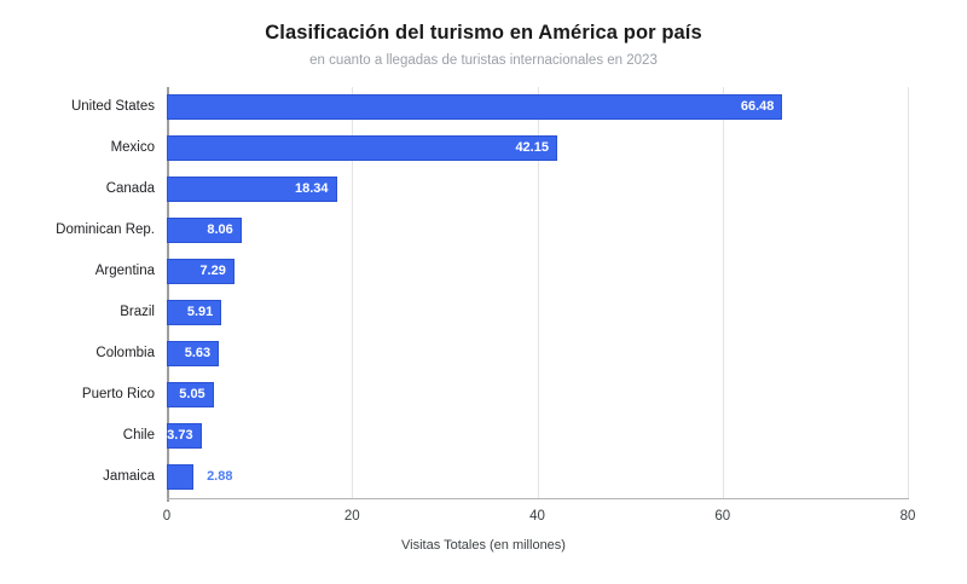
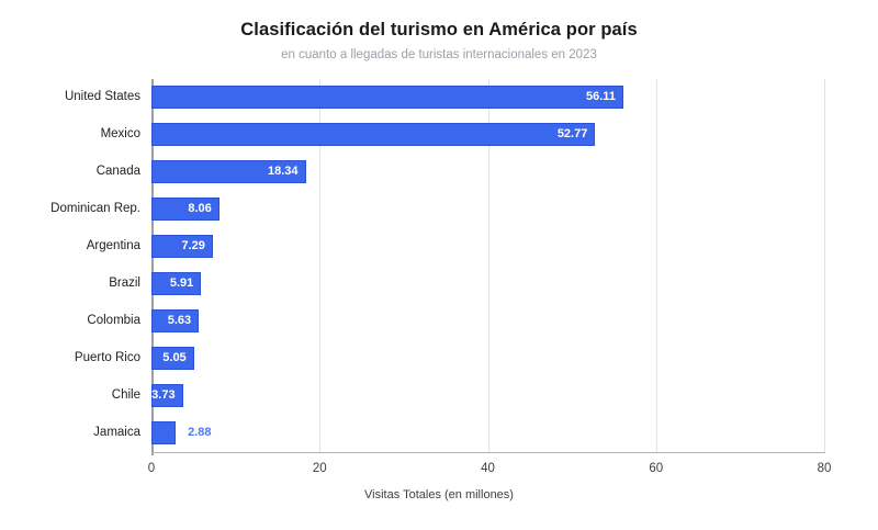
United States: 66.48 -> 56.11
Mexico: 42.15 -> 52.77
